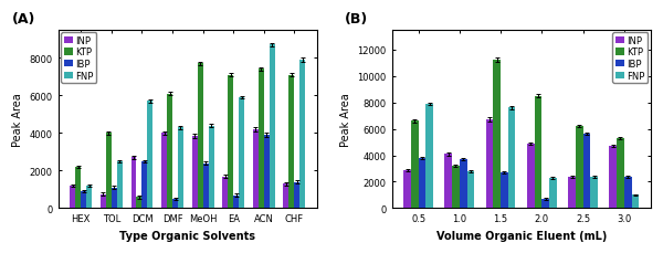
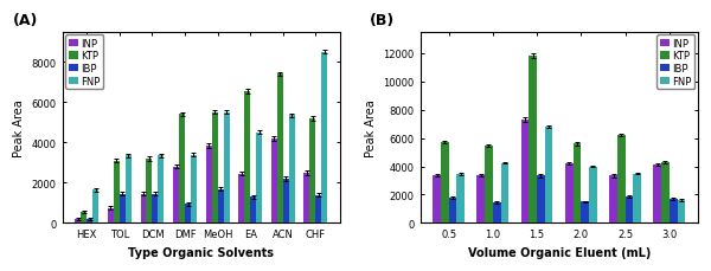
INP/HEX: 1200 -> 200
KTP/HEX: 2200 -> 600
IBP/HEX: 900 -> 200
FNP/HEX: 1200 -> 1600
KTP/TOL: 4000 -> 3100
IBP/TOL: 1100 -> 1400
FNP/TOL: 2500 -> 3400
INP/DCM: 2700 -> 1400
KTP/DCM: 600 -> 3200
IBP/DCM: 2500 -> 1400
FNP/DCM: 5700 -> 3400
INP/DMF: 4000 -> 2800
KTP/DMF: 6100 -> 5400
IBP/DMF: 500 -> 1000
FNP/DMF: 4300 -> 3400
KTP/MeOH: 7700 -> 5500
IBP/MeOH: 2400 -> 1700
FNP/MeOH: 4400 -> 5500
INP/EA: 1700 -> 2400
KTP/EA: 7100 -> 6600
IBP/EA: 700 -> 1300
FNP/EA: 5900 -> 4500
IBP/ACN: 3900 -> 2200
FNP/ACN: 8700 -> 5400
INP/CHF: 1300 -> 2500
KTP/CHF: 7100 -> 5200
FNP/CHF: 7900 -> 8500
INP/0.5: 2900 -> 3400
KTP/0.5: 6600 -> 5700
IBP/0.5: 3800 -> 1800
FNP/0.5: 7900 -> 3400
INP/1.0: 4100 -> 3400
KTP/1.0: 3200 -> 5400
IBP/1.0: 3700 -> 1400
FNP/1.0: 2800 -> 4200
INP/1.5: 6700 -> 7300
KTP/1.5: 11200 -> 11800
IBP/1.5: 2700 -> 3400
FNP/1.5: 7600 -> 6800
INP/2.0: 4900 -> 4200
KTP/2.0: 8500 -> 5600
IBP/2.0: 700 -> 1500
FNP/2.0: 2300 -> 4000
INP/2.5: 2400 -> 3400
IBP/2.5: 5600 -> 1800
FNP/2.5: 2400 -> 3500
INP/3.0: 4700 -> 4200
KTP/3.0: 5300 -> 4300
IBP/3.0: 2400 -> 1700
FNP/3.0: 1000 -> 1600
